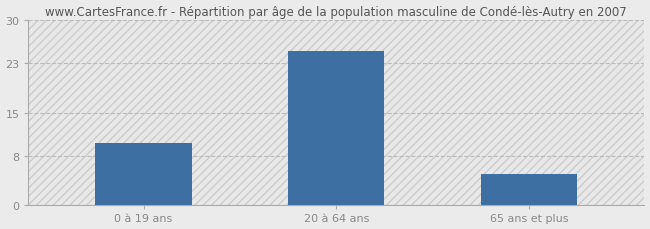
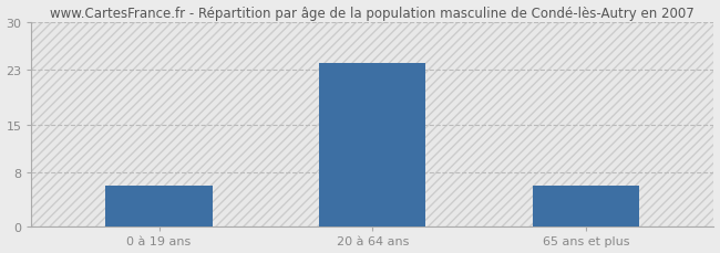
0 à 19 ans: 10 -> 6
20 à 64 ans: 25 -> 24
65 ans et plus: 5 -> 6
